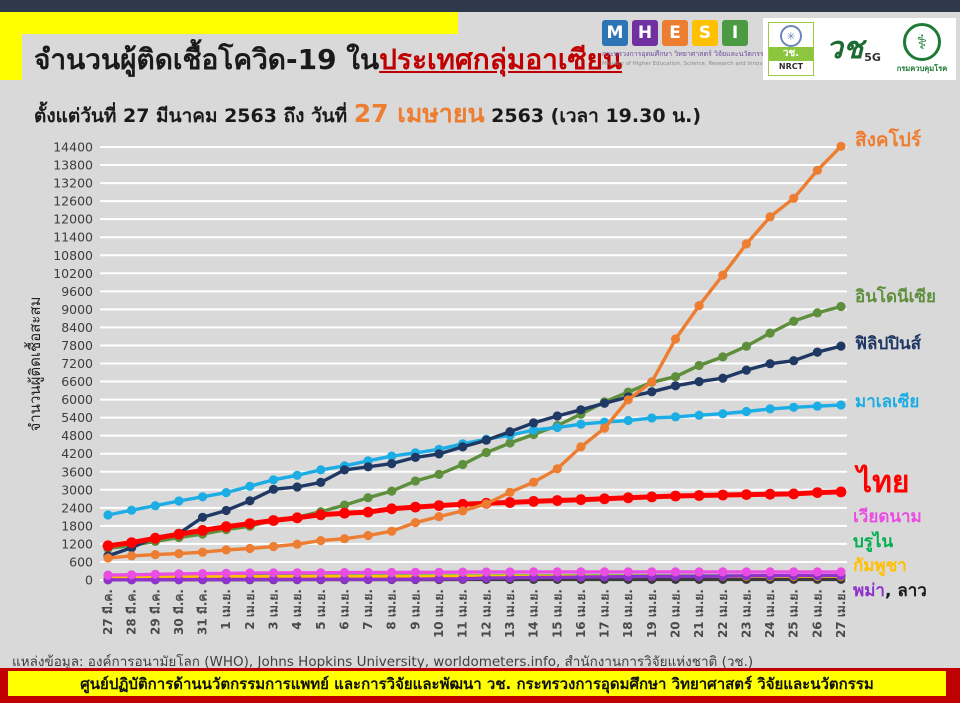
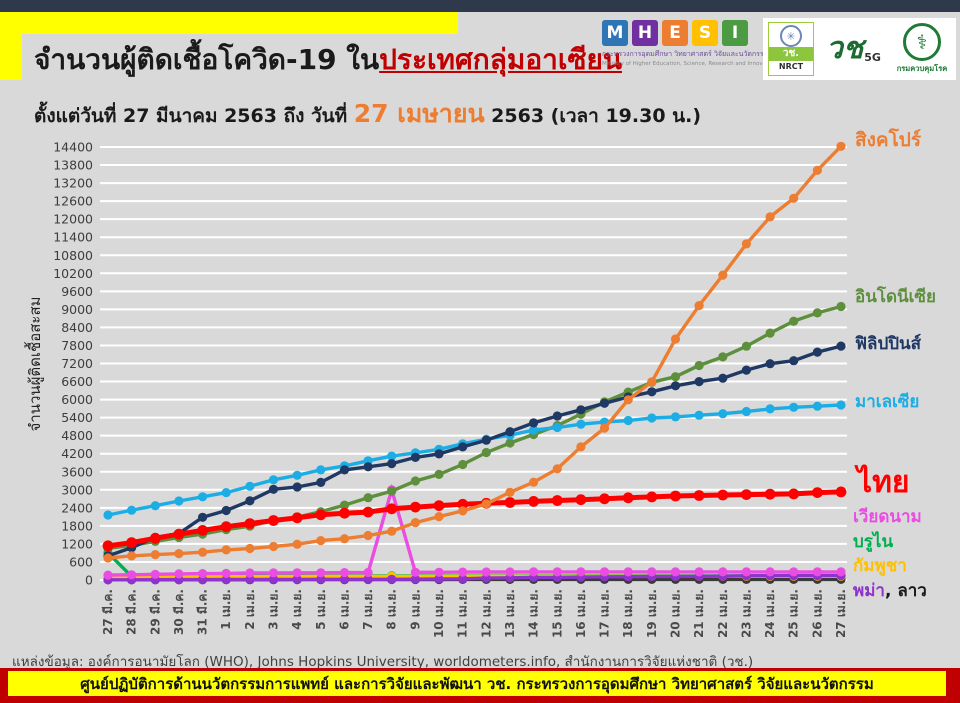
บรูไน/27 มี.ค.: 100 -> 900
เวียดนาม/8 เม.ย.: 300 -> 3000
